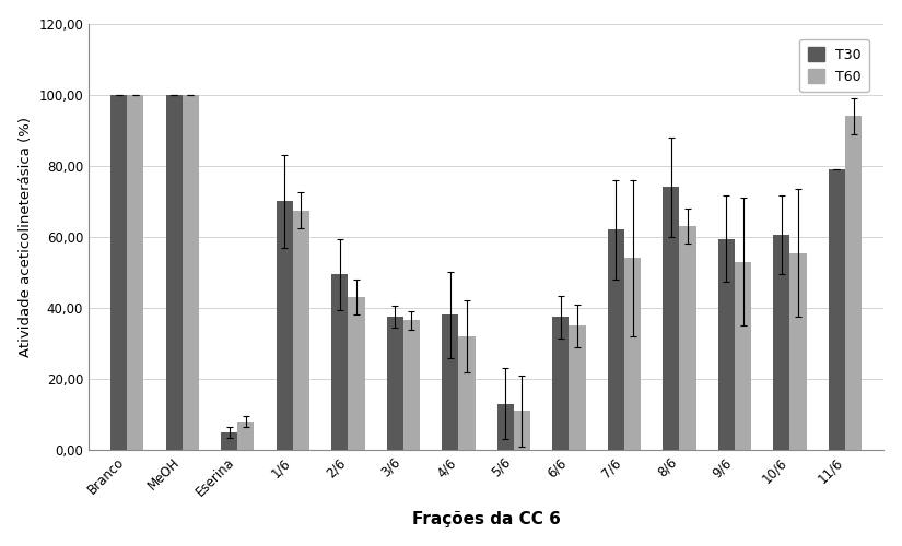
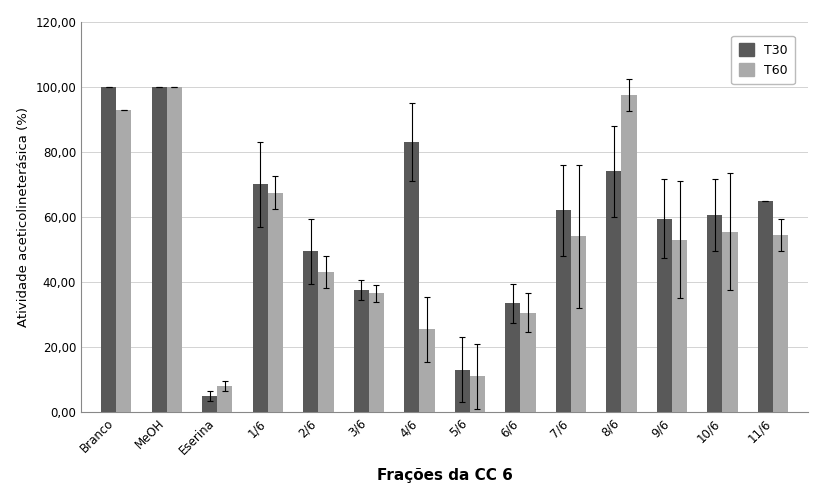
T60/Branco: 100,0 -> 93,0
T30/4/6: 38,0 -> 83,0
T60/4/6: 32,0 -> 25,5
T30/6/6: 37,5 -> 33,5
T60/6/6: 35,0 -> 30,5
T60/8/6: 63,0 -> 97,5
T30/11/6: 79,0 -> 65,0
T60/11/6: 94,0 -> 54,5
